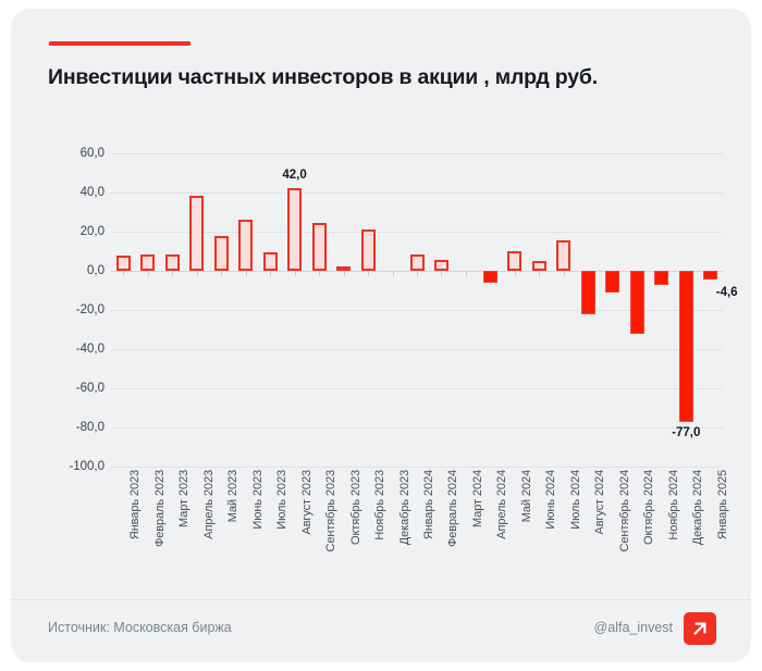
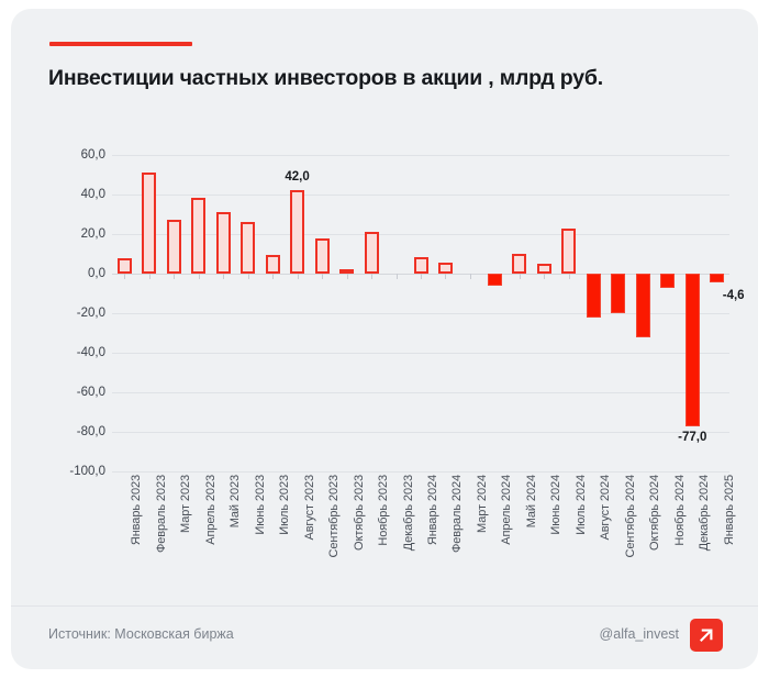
Февраль 2023: 8 -> 51
Март 2023: 8 -> 27
Май 2023: 18 -> 31
Сентябрь 2023: 24 -> 18
Июль 2024: 16 -> 23
Сентябрь 2024: -11 -> -20
